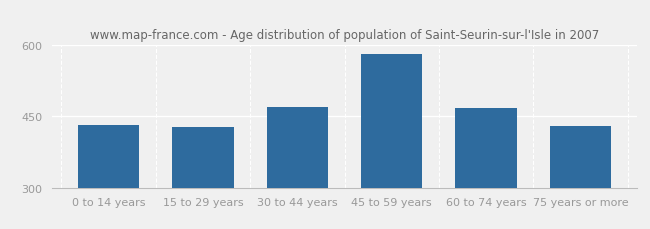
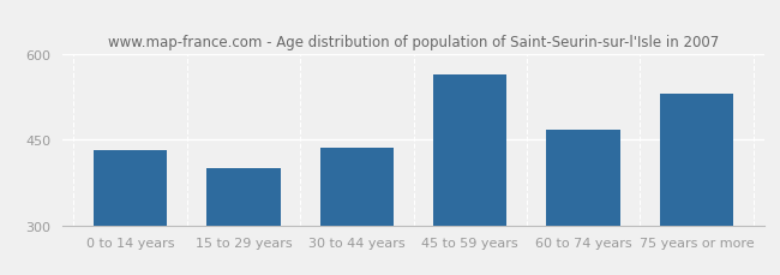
15 to 29 years: 428 -> 400
30 to 44 years: 469 -> 435
45 to 59 years: 581 -> 565
75 years or more: 429 -> 530
